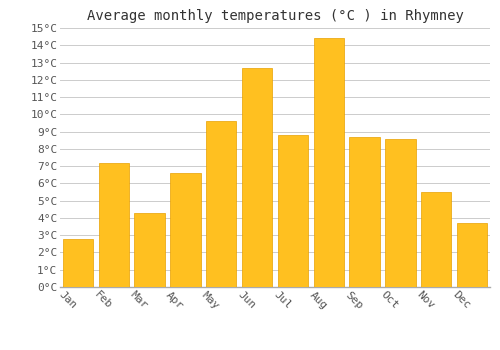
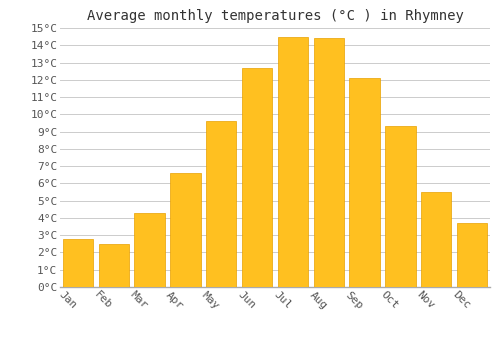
Feb: 7.2°C -> 2.5°C
Jul: 8.8°C -> 14.5°C
Sep: 8.7°C -> 12.1°C
Oct: 8.6°C -> 9.3°C
